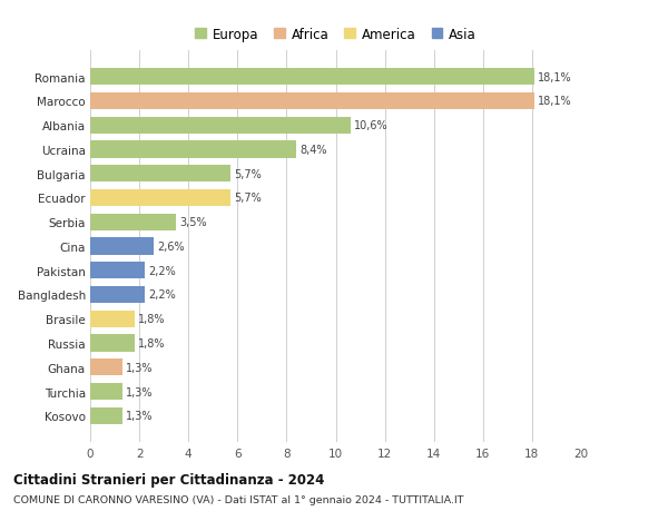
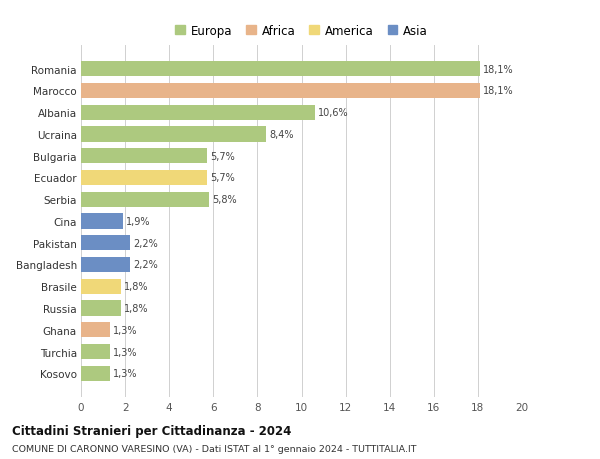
Serbia: 3,5% -> 5,8%
Cina: 2,6% -> 1,9%
